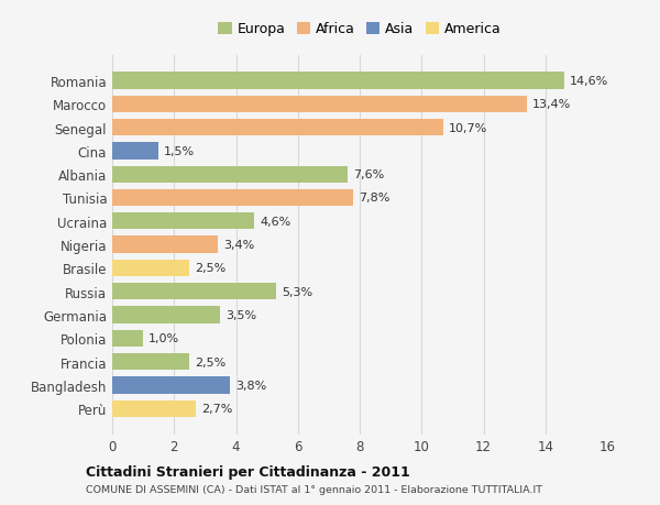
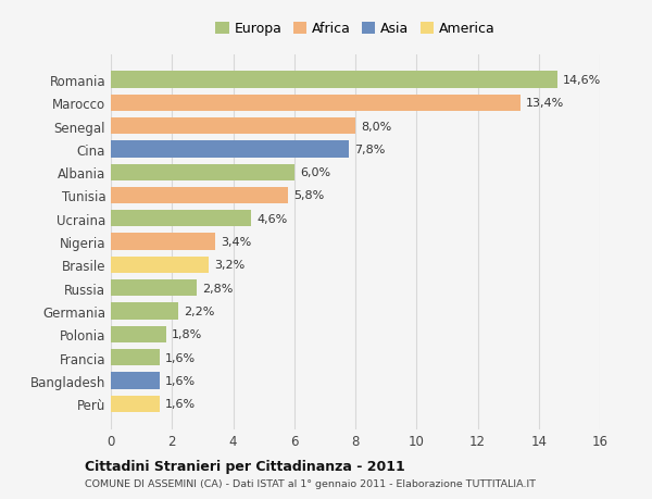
Senegal: 10,7% -> 8,0%
Cina: 1,5% -> 7,8%
Albania: 7,6% -> 6,0%
Tunisia: 7,8% -> 5,8%
Brasile: 2,5% -> 3,2%
Russia: 5,3% -> 2,8%
Germania: 3,5% -> 2,2%
Polonia: 1,0% -> 1,8%
Francia: 2,5% -> 1,6%
Bangladesh: 3,8% -> 1,6%
Perù: 2,7% -> 1,6%
